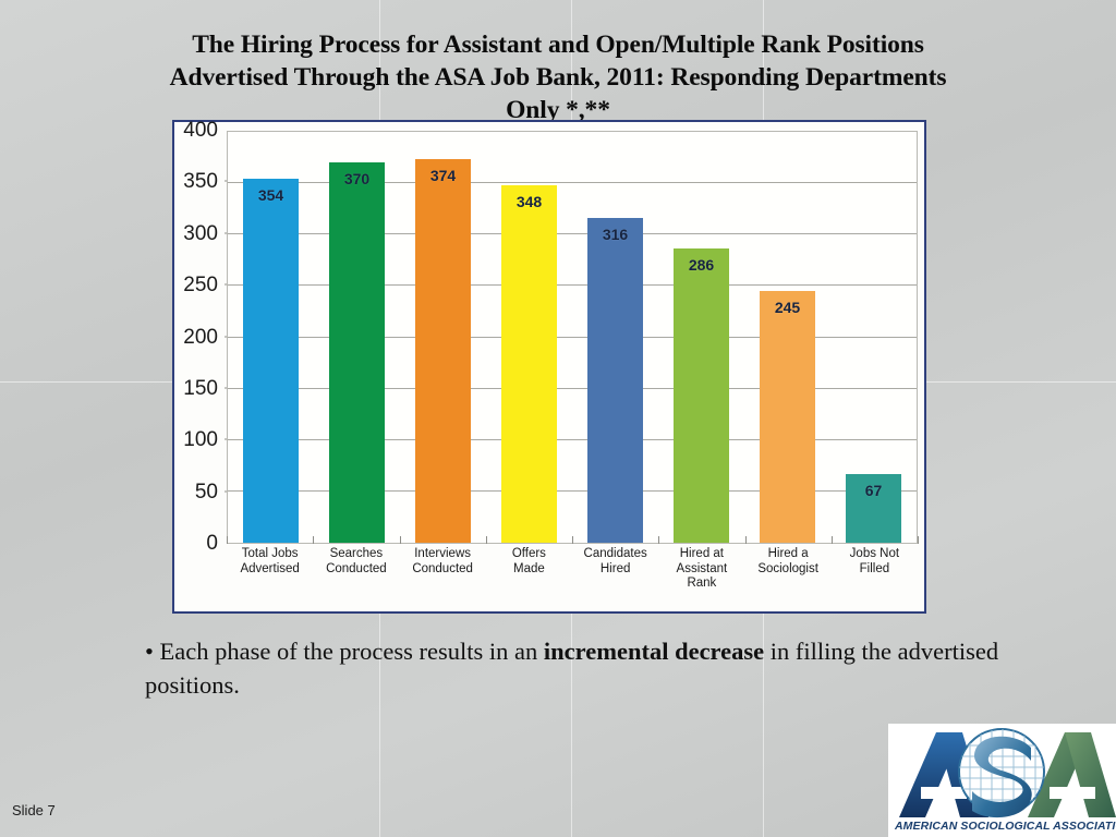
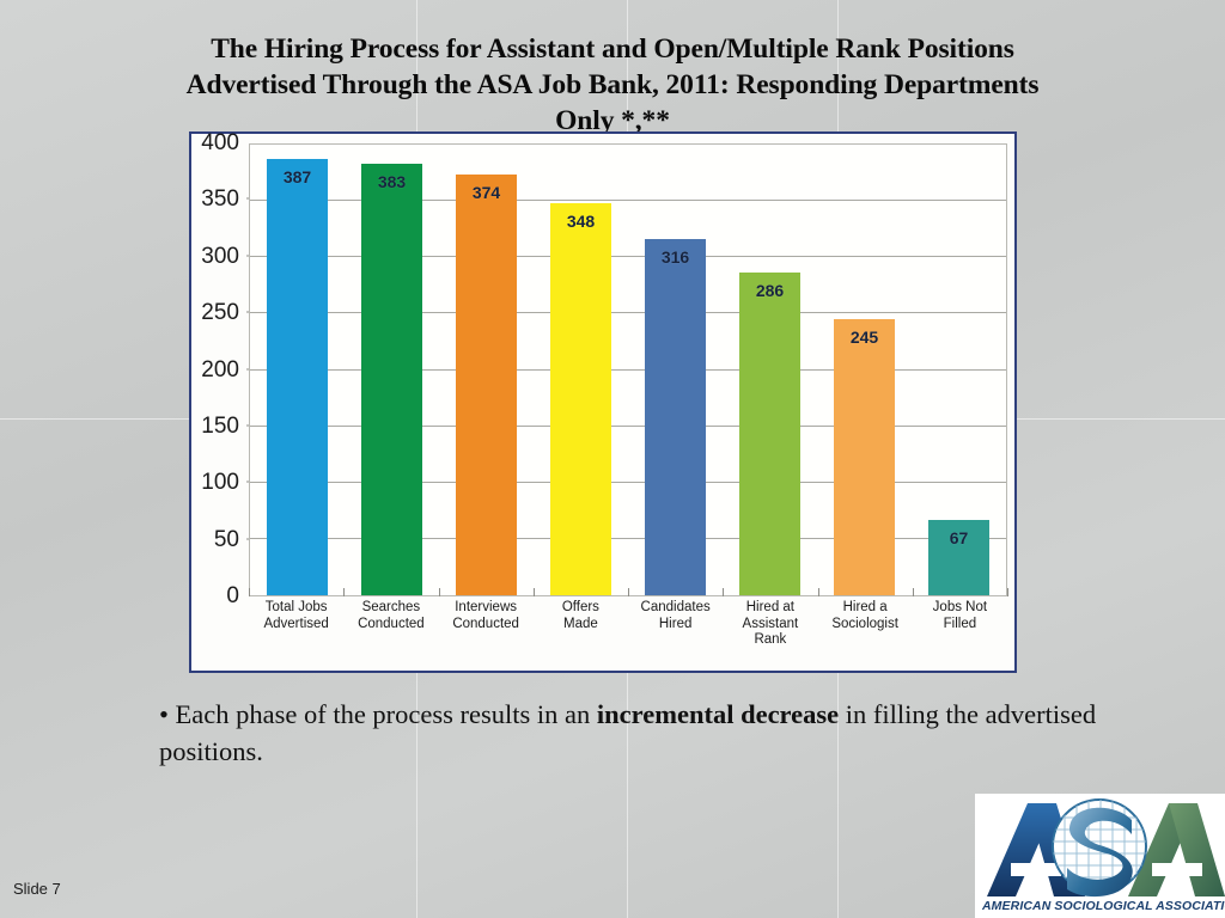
Total Jobs Advertised: 354 -> 387
Searches Conducted: 370 -> 383
